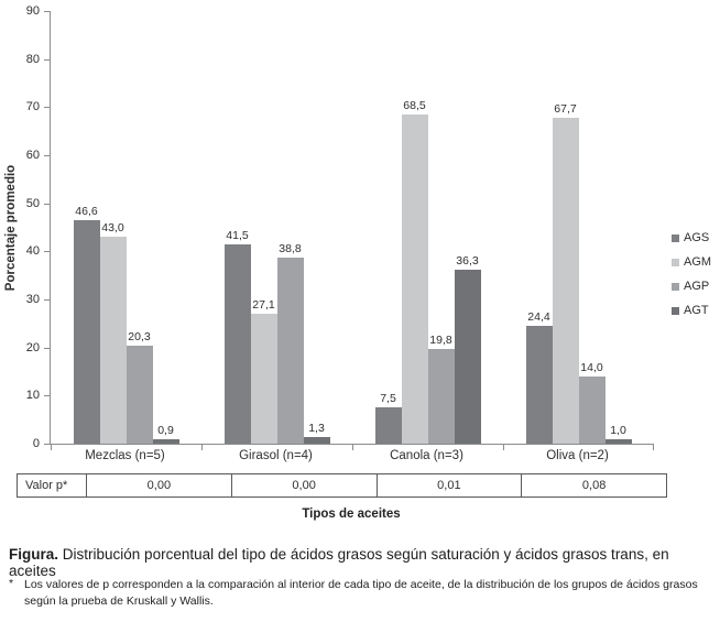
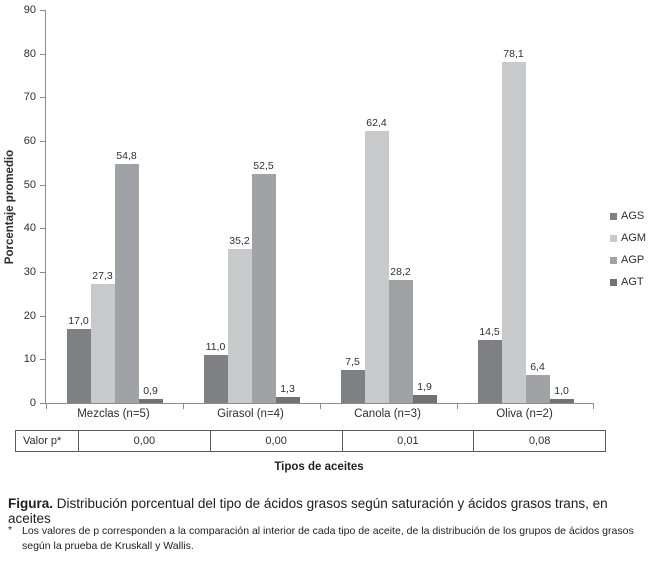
AGS/Mezclas (n=5): 46,6 -> 17,0
AGM/Mezclas (n=5): 43,0 -> 27,3
AGP/Mezclas (n=5): 20,3 -> 54,8
AGS/Girasol (n=4): 41,5 -> 11,0
AGM/Girasol (n=4): 27,1 -> 35,2
AGP/Girasol (n=4): 38,8 -> 52,5
AGM/Canola (n=3): 68,5 -> 62,4
AGP/Canola (n=3): 19,8 -> 28,2
AGT/Canola (n=3): 36,3 -> 1,9
AGS/Oliva (n=2): 24,4 -> 14,5
AGM/Oliva (n=2): 67,7 -> 78,1
AGP/Oliva (n=2): 14,0 -> 6,4
